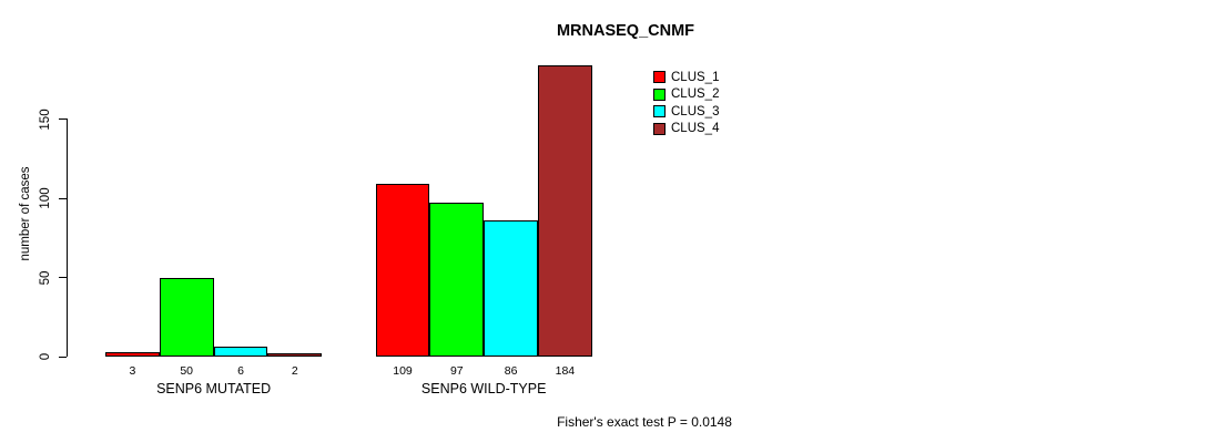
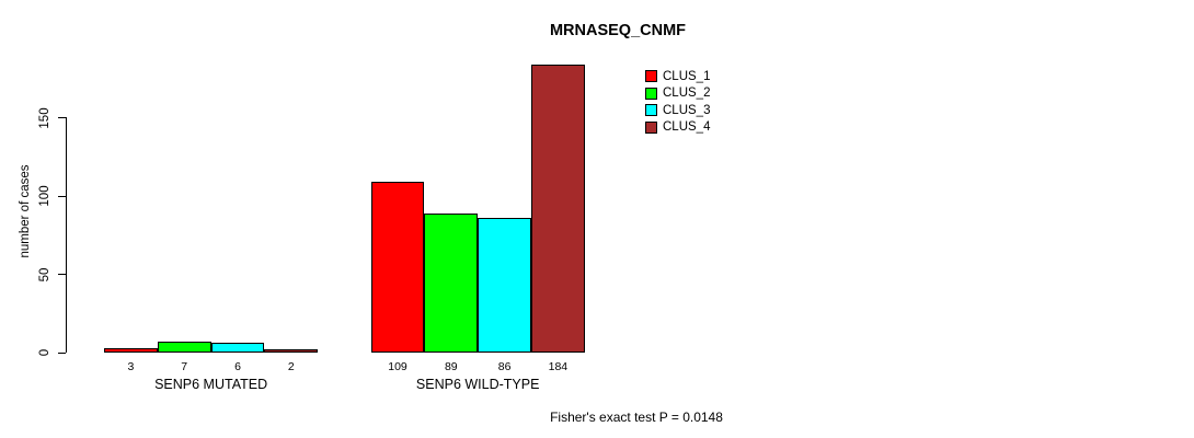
CLUS_2/SENP6 MUTATED: 50 -> 7
CLUS_2/SENP6 WILD-TYPE: 97 -> 89
